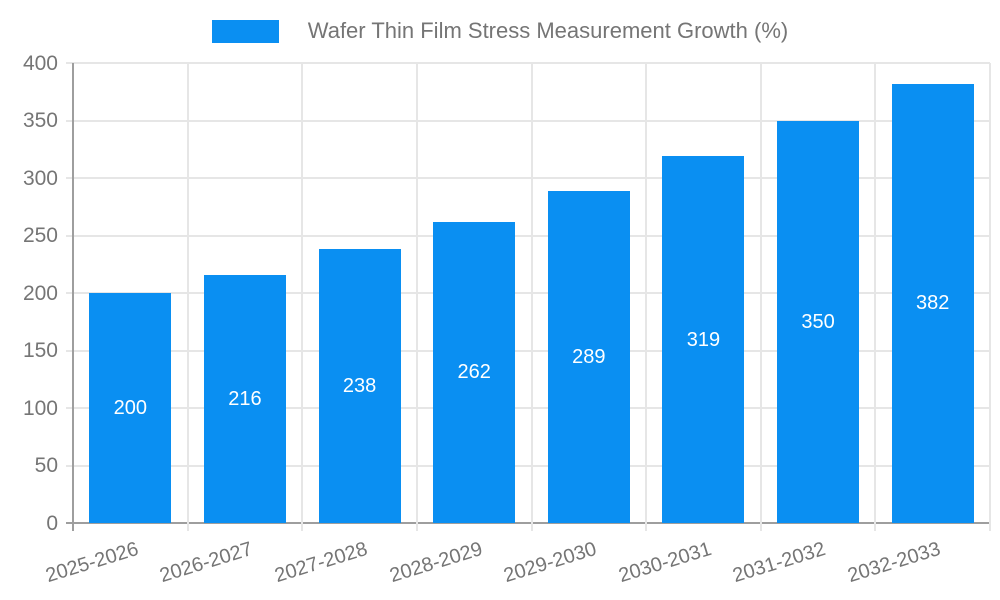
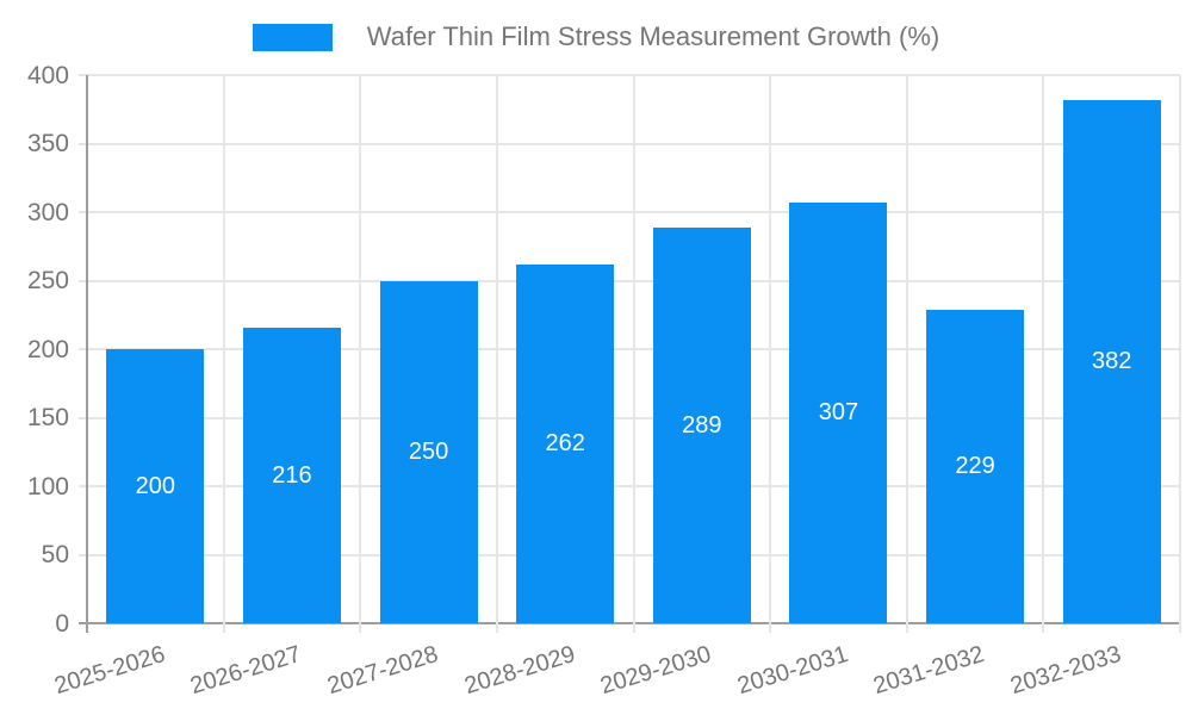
2027-2028: 238 -> 250
2030-2031: 319 -> 307
2031-2032: 350 -> 229
